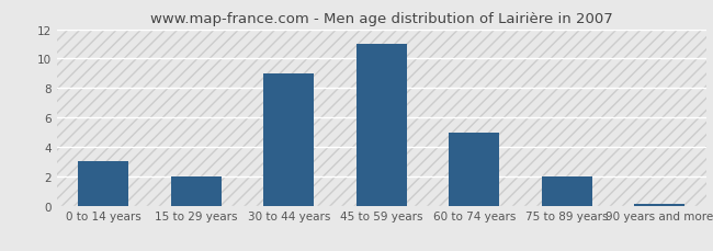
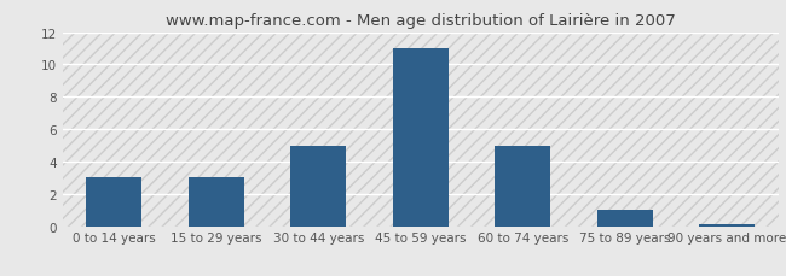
15 to 29 years: 2.0 -> 3.0
30 to 44 years: 9.0 -> 5.0
75 to 89 years: 2.0 -> 1.0
